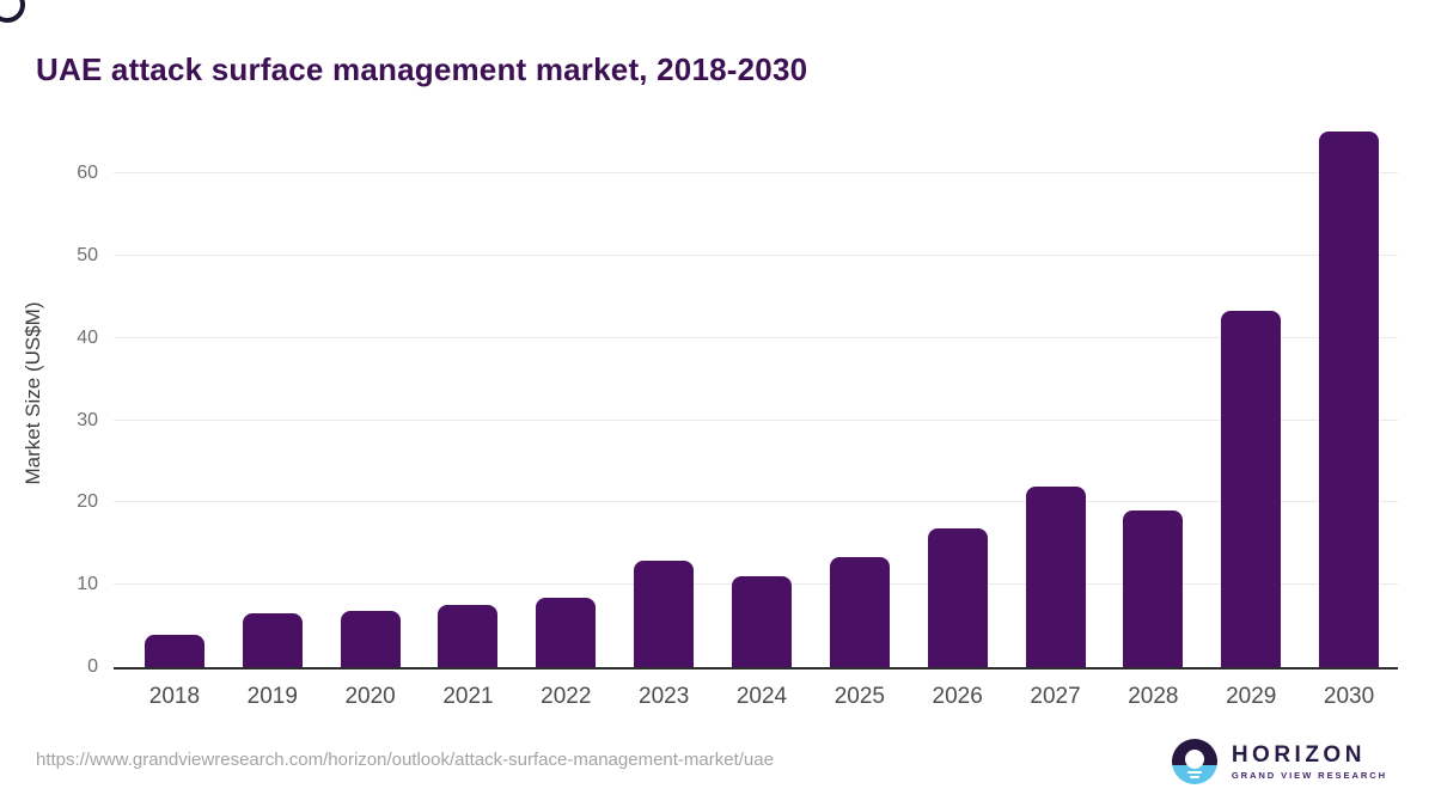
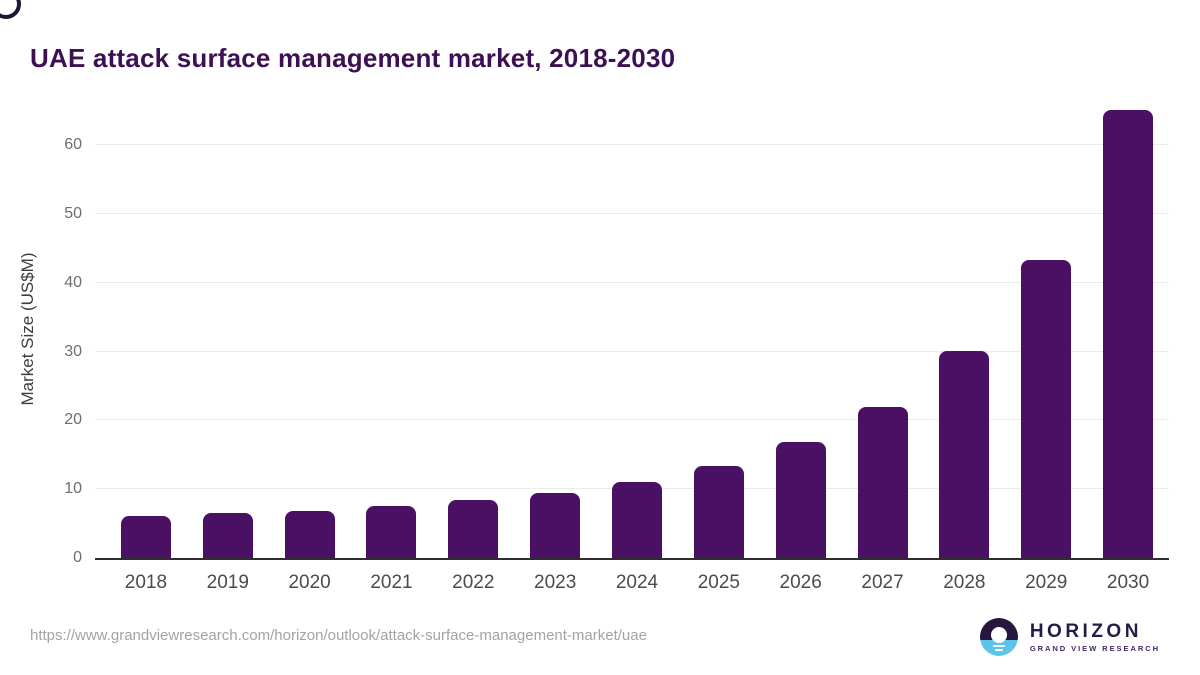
2018: 4 -> 6
2023: 13 -> 9
2028: 19 -> 30
